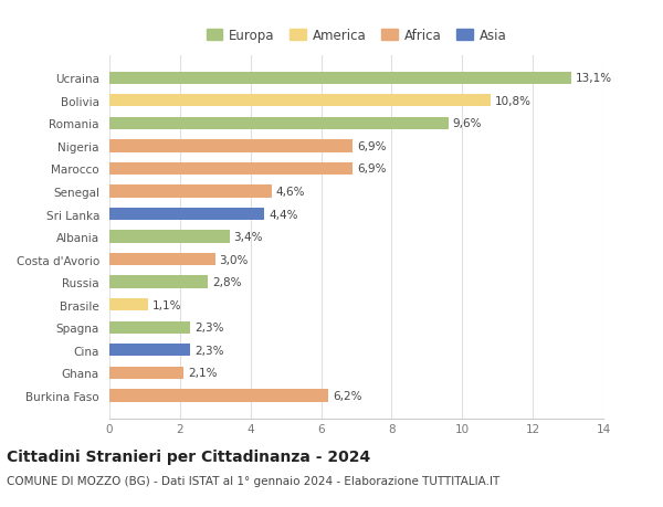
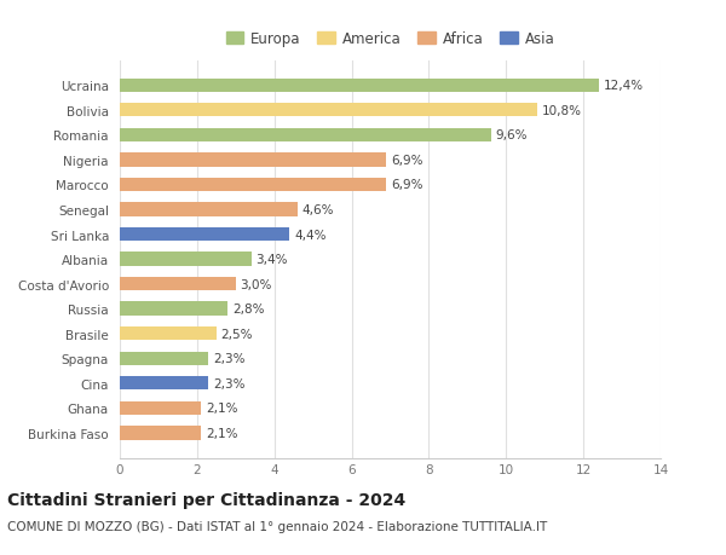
Ucraina: 13,1% -> 12,4%
Brasile: 1,1% -> 2,5%
Burkina Faso: 6,2% -> 2,1%
